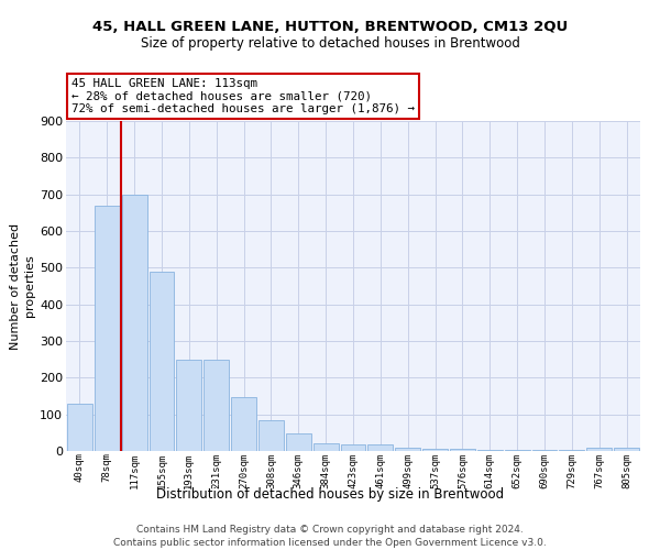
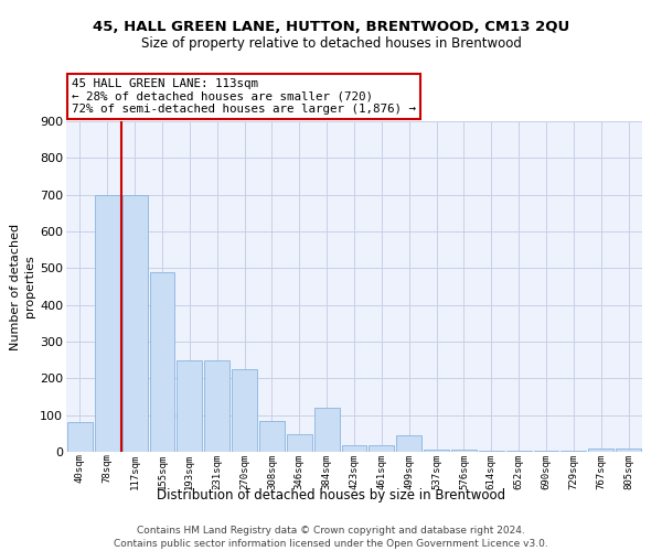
40sqm: 130 -> 80
78sqm: 670 -> 700
270sqm: 148 -> 225
384sqm: 22 -> 120
499sqm: 10 -> 45
